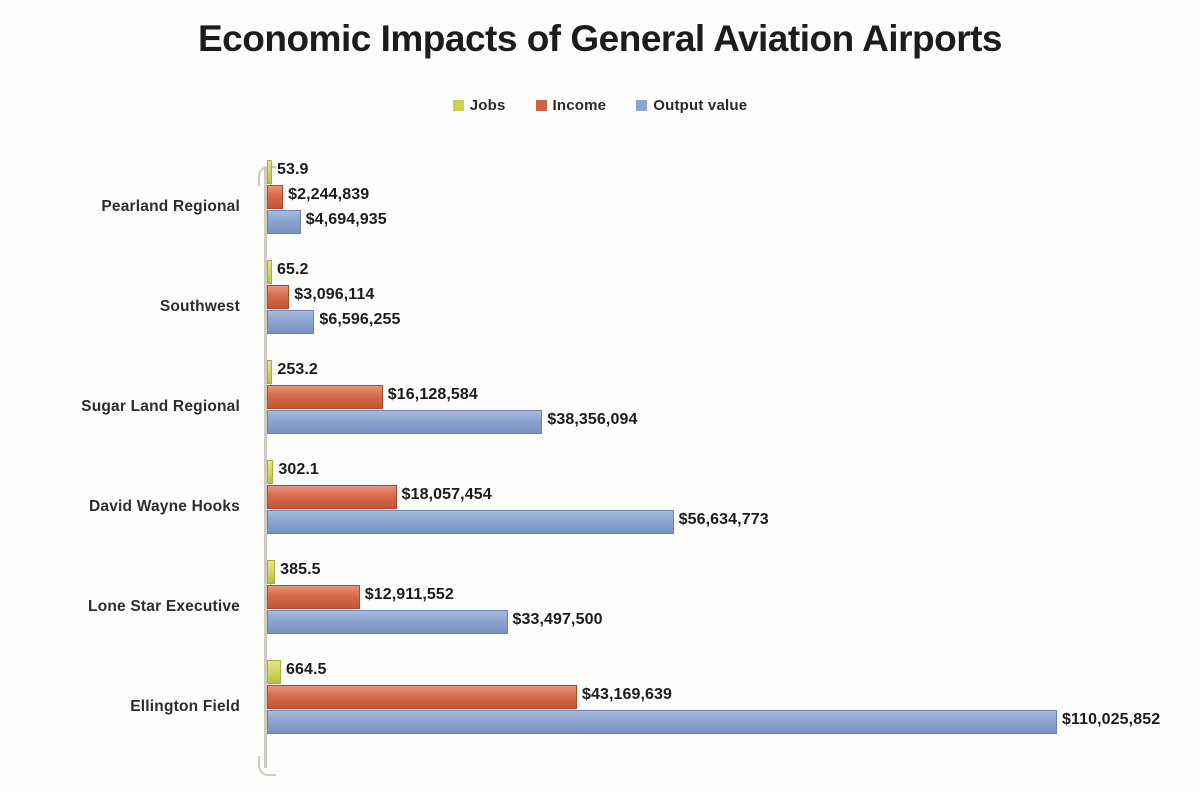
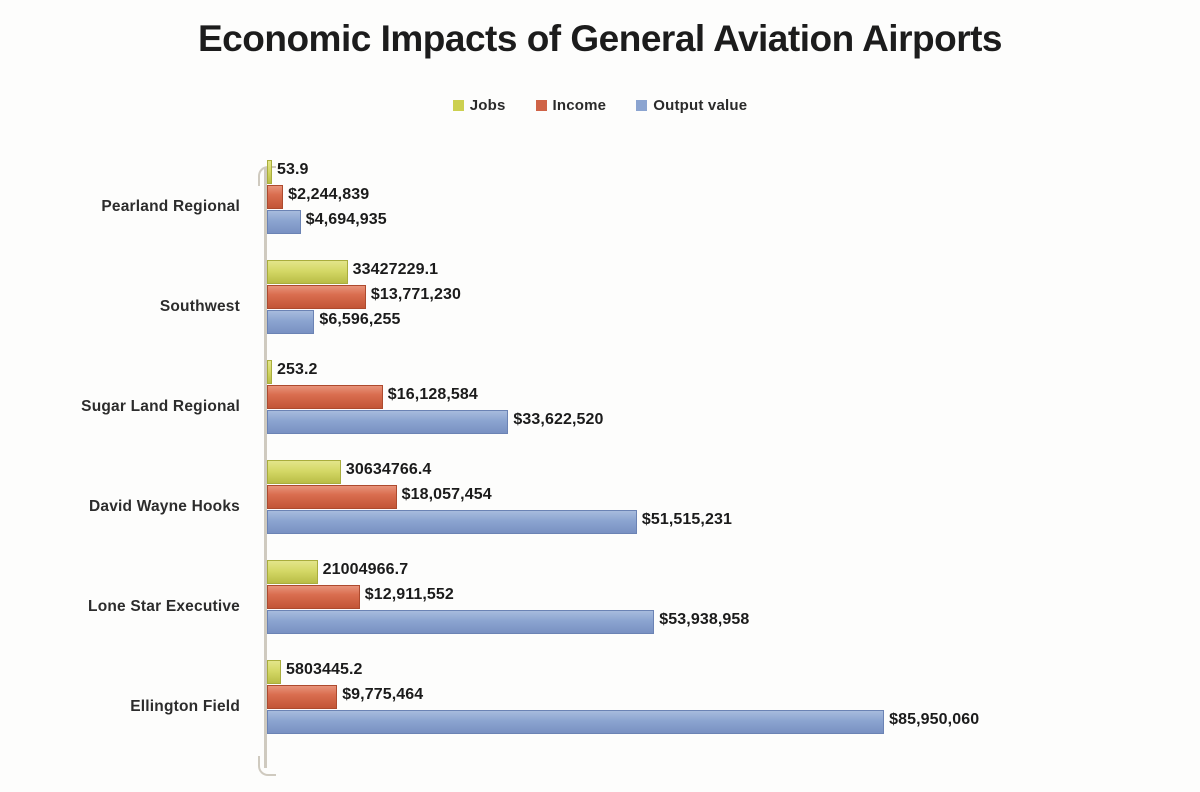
Jobs/Southwest: 65.2 -> 33427229.1
Income/Southwest: $3,096,114 -> $13,771,230
Output value/Sugar Land Regional: $38,356,094 -> $33,622,520
Jobs/David Wayne Hooks: 302.1 -> 30634766.4
Output value/David Wayne Hooks: $56,634,773 -> $51,515,231
Jobs/Lone Star Executive: 385.5 -> 21004966.7
Output value/Lone Star Executive: $33,497,500 -> $53,938,958
Jobs/Ellington Field: 664.5 -> 5803445.2
Income/Ellington Field: $43,169,639 -> $9,775,464
Output value/Ellington Field: $110,025,852 -> $85,950,060
